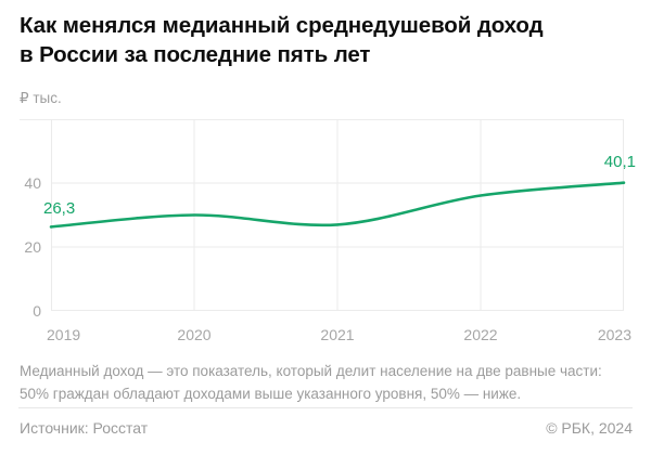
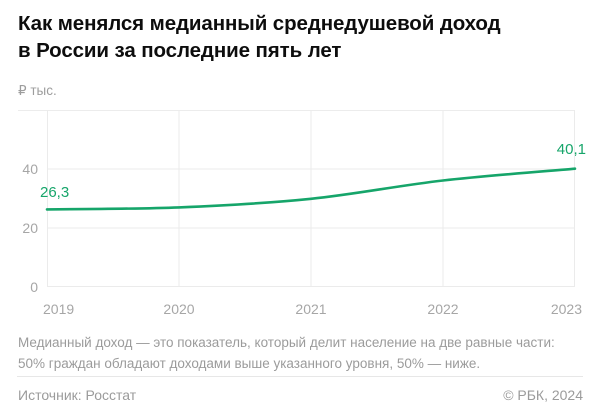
2020: 30 -> 27
2021: 27 -> 30
